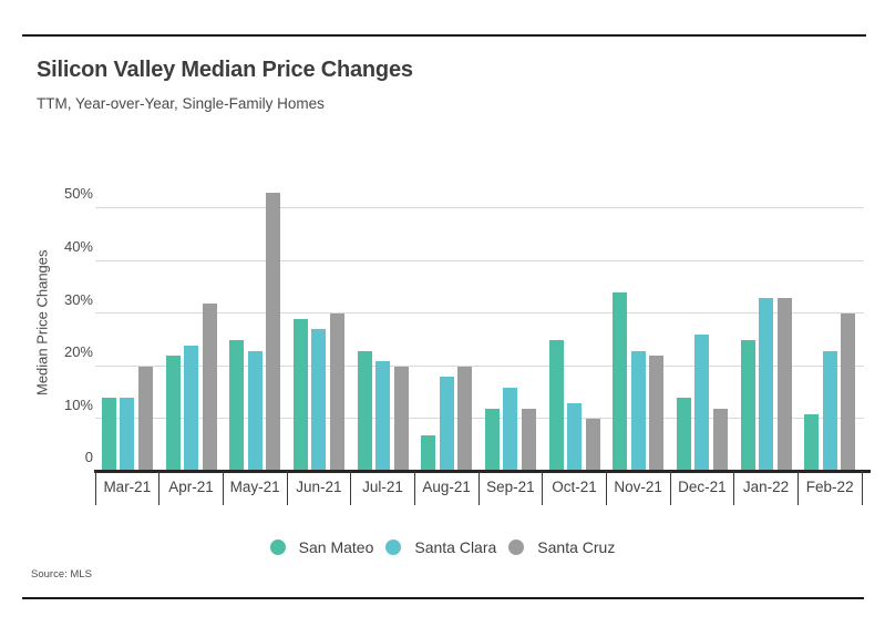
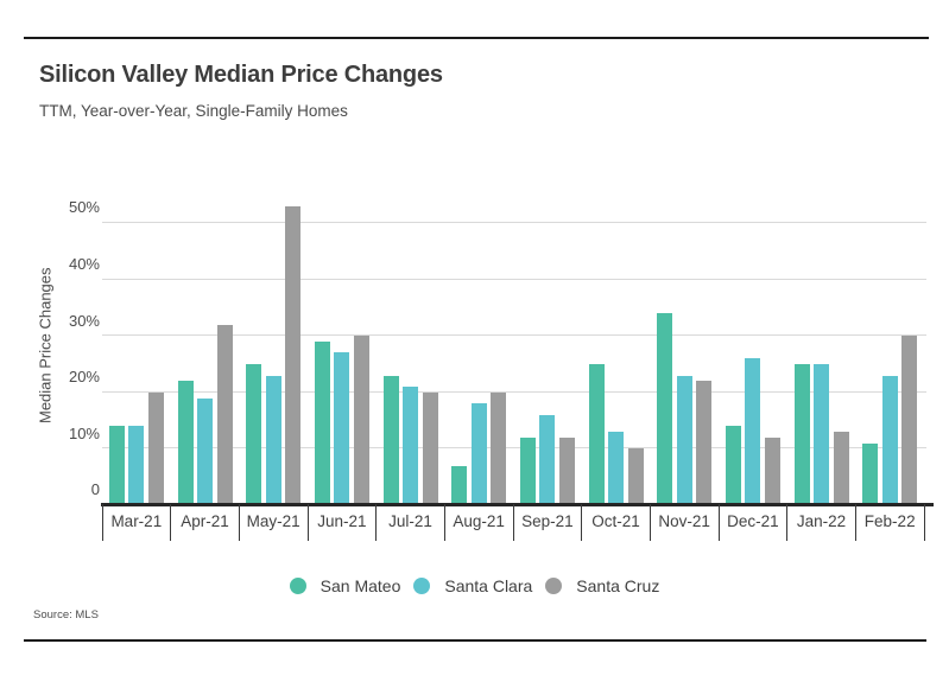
Santa Clara/Apr-21: 24% -> 19%
Santa Clara/Jan-22: 33% -> 25%
Santa Cruz/Jan-22: 33% -> 13%
